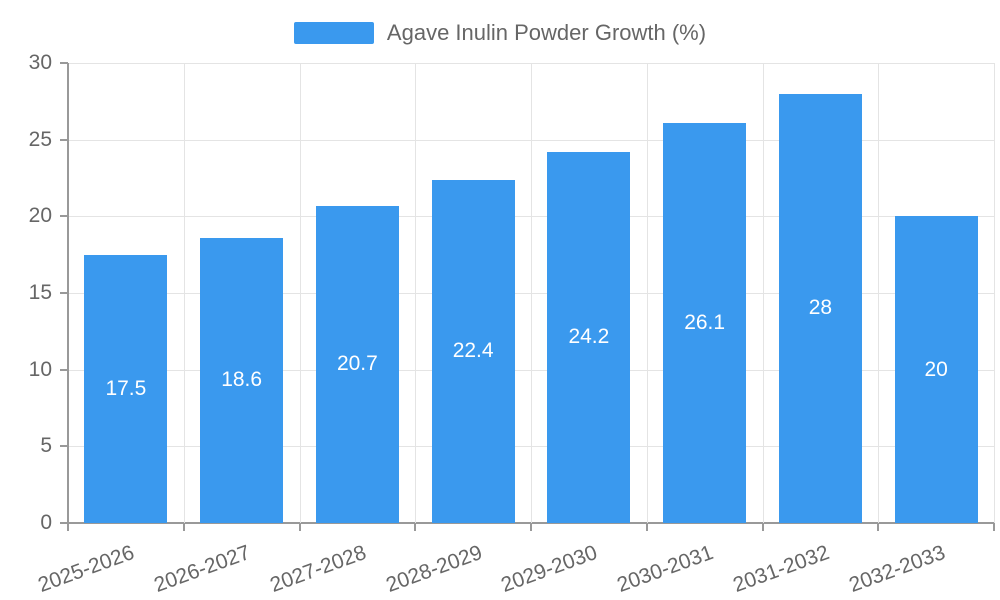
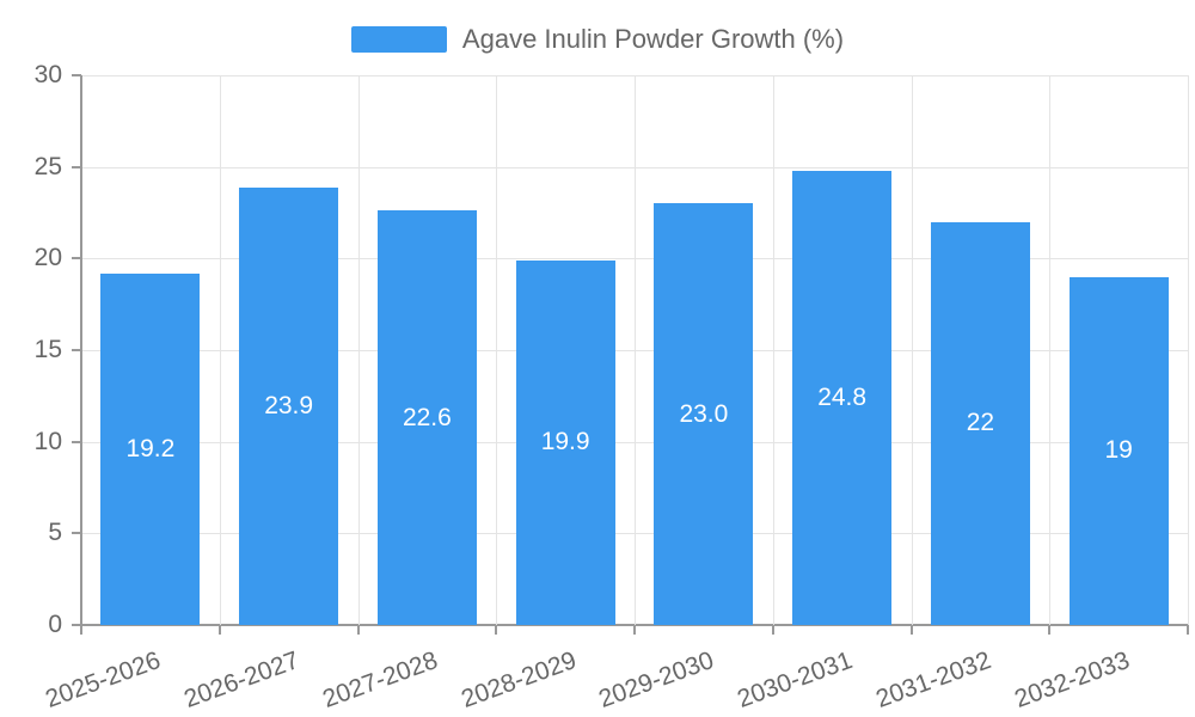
2025-2026: 17.5 -> 19.2
2026-2027: 18.6 -> 23.9
2027-2028: 20.7 -> 22.6
2028-2029: 22.4 -> 19.9
2029-2030: 24.2 -> 23.0
2030-2031: 26.1 -> 24.8
2031-2032: 28 -> 22
2032-2033: 20 -> 19
